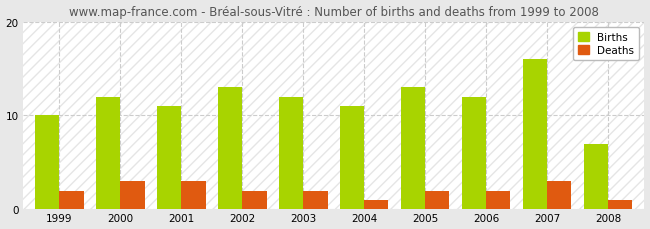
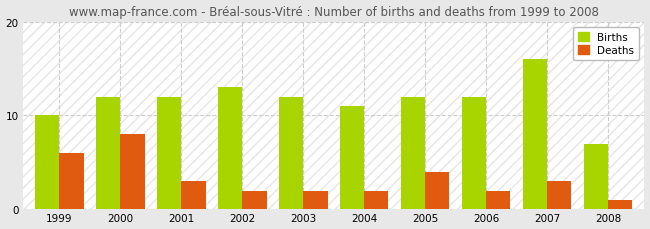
Deaths/1999: 2 -> 6
Deaths/2000: 3 -> 8
Births/2001: 11 -> 12
Deaths/2004: 1 -> 2
Births/2005: 13 -> 12
Deaths/2005: 2 -> 4
